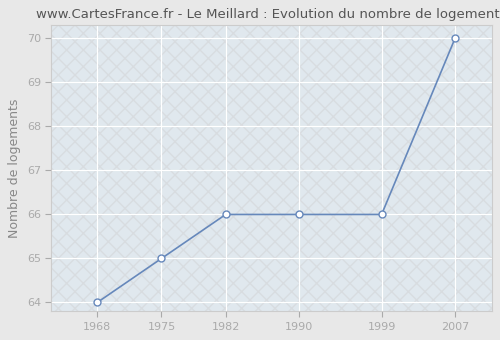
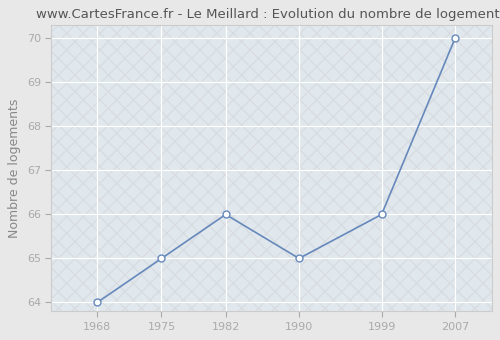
1990: 66 -> 65
